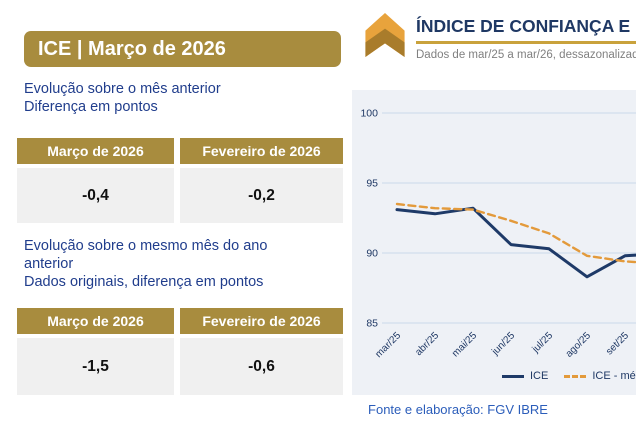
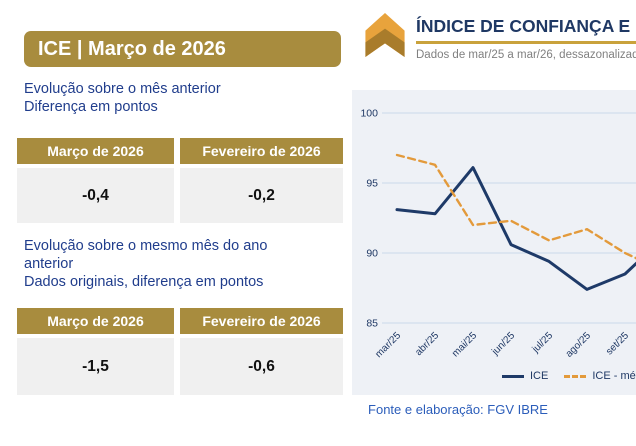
ICE - mé/mar/25: 93.5 -> 97.0
ICE - mé/abr/25: 93.2 -> 96.3
ICE/mai/25: 93.2 -> 96.1
ICE - mé/mai/25: 93.1 -> 92.0
ICE/jul/25: 90.3 -> 89.4
ICE - mé/jul/25: 91.4 -> 90.9
ICE/ago/25: 88.3 -> 87.4
ICE - mé/ago/25: 89.8 -> 91.7
ICE/set/25: 89.8 -> 88.5
ICE - mé/set/25: 89.4 -> 90.0
